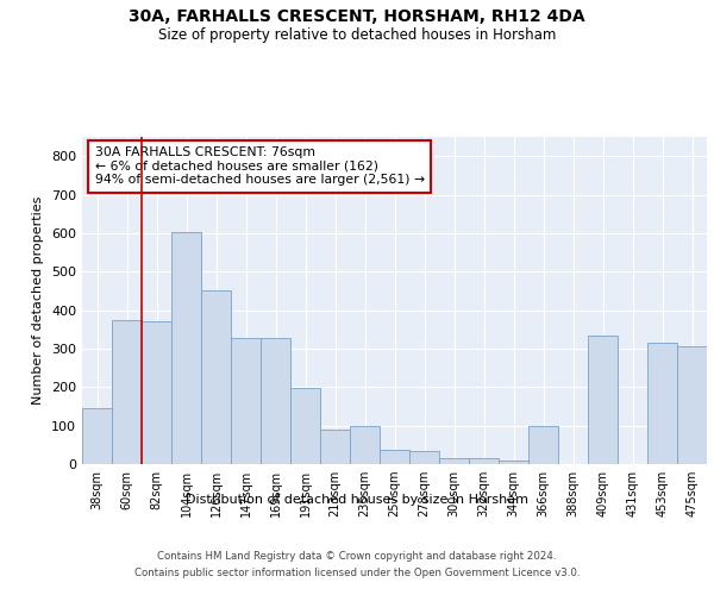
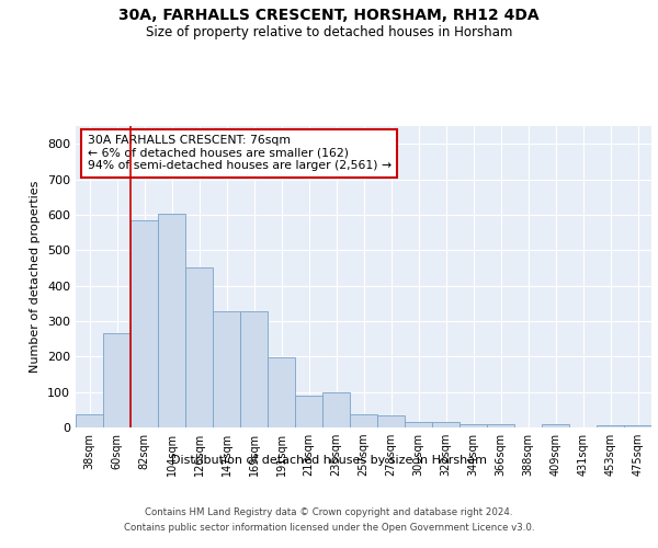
38sqm: 145 -> 38
60sqm: 375 -> 265
82sqm: 370 -> 585
366sqm: 100 -> 10
409sqm: 335 -> 8
453sqm: 315 -> 5
475sqm: 305 -> 5
